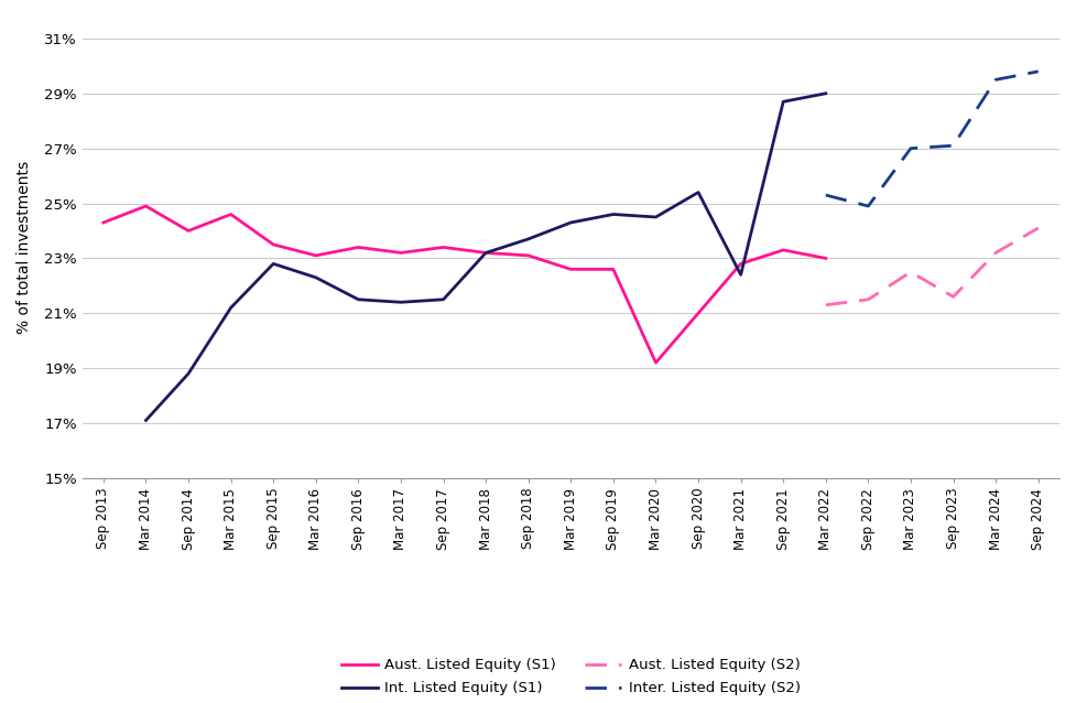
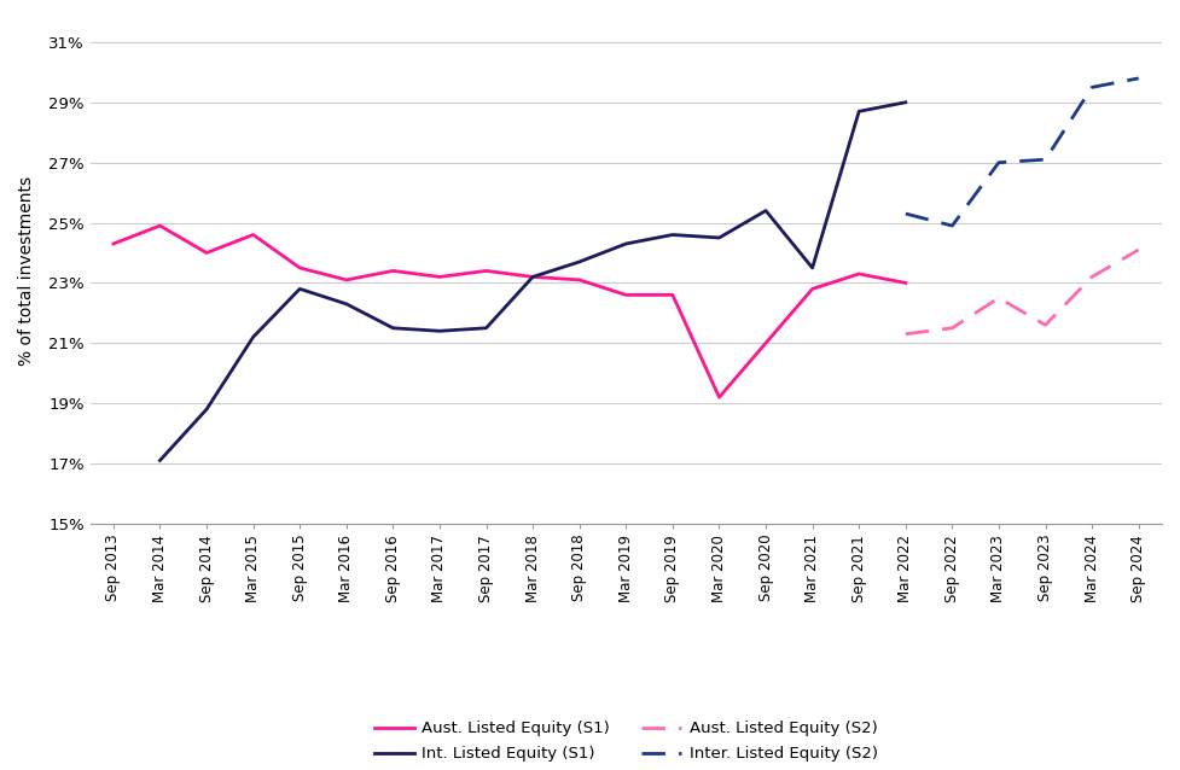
Int. Listed Equity (S1)/Mar 2021: 22.4% -> 23.5%
